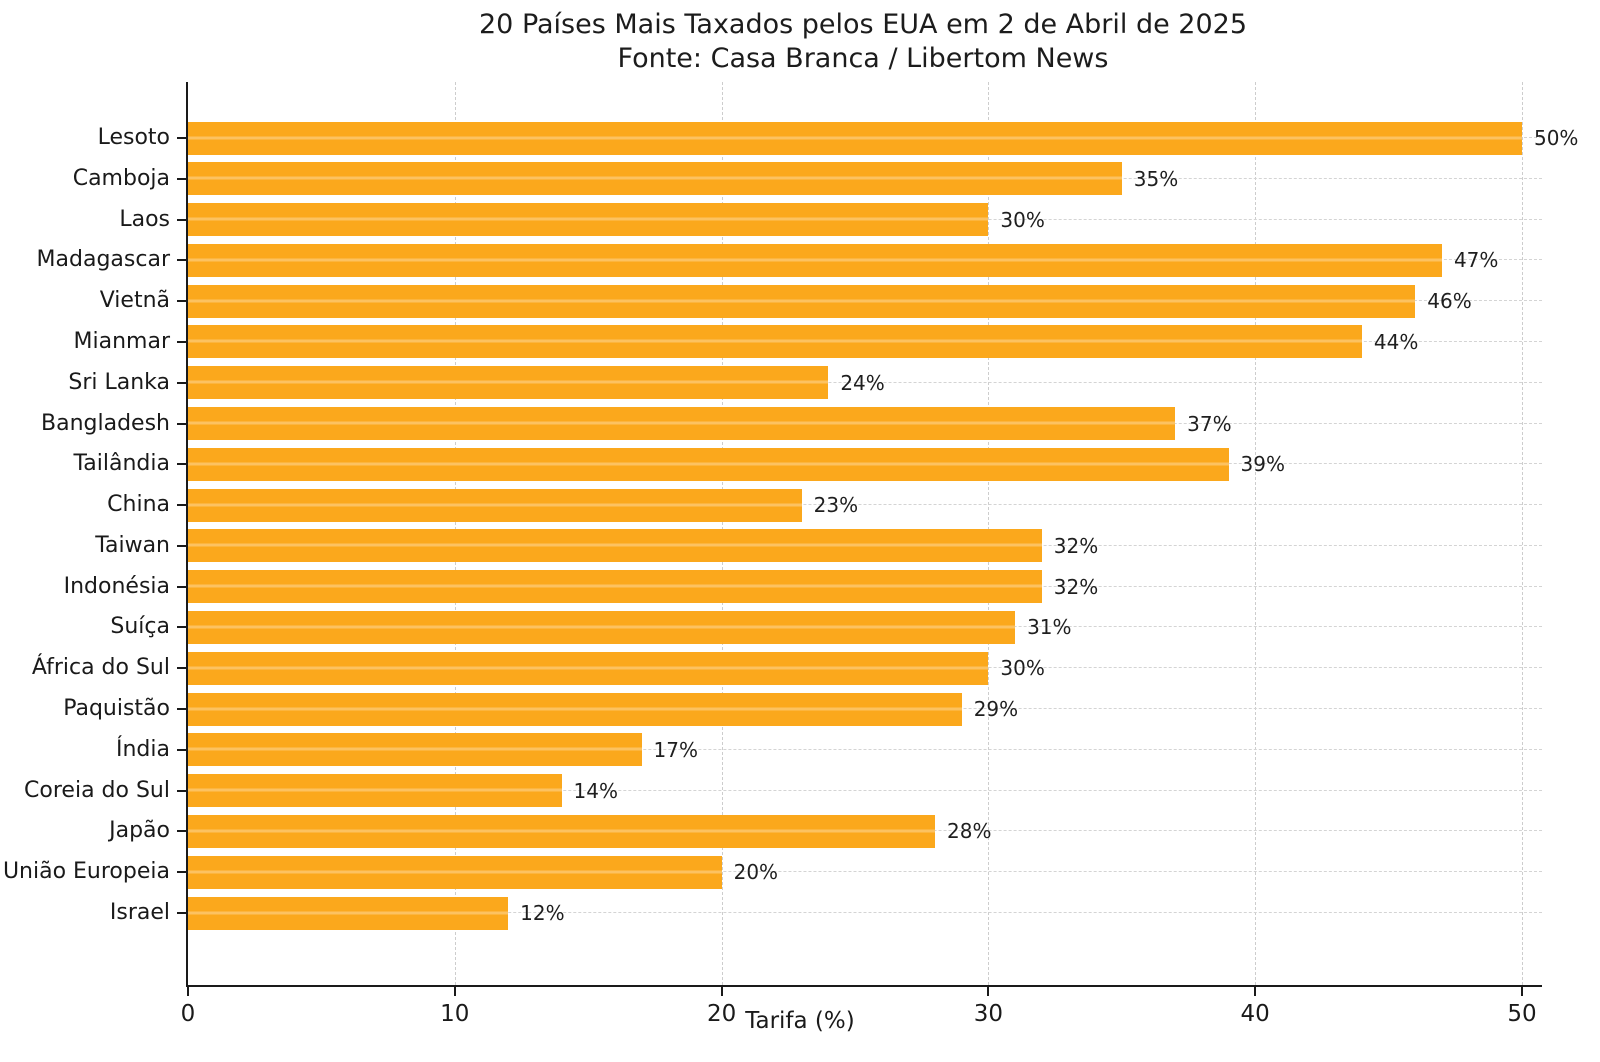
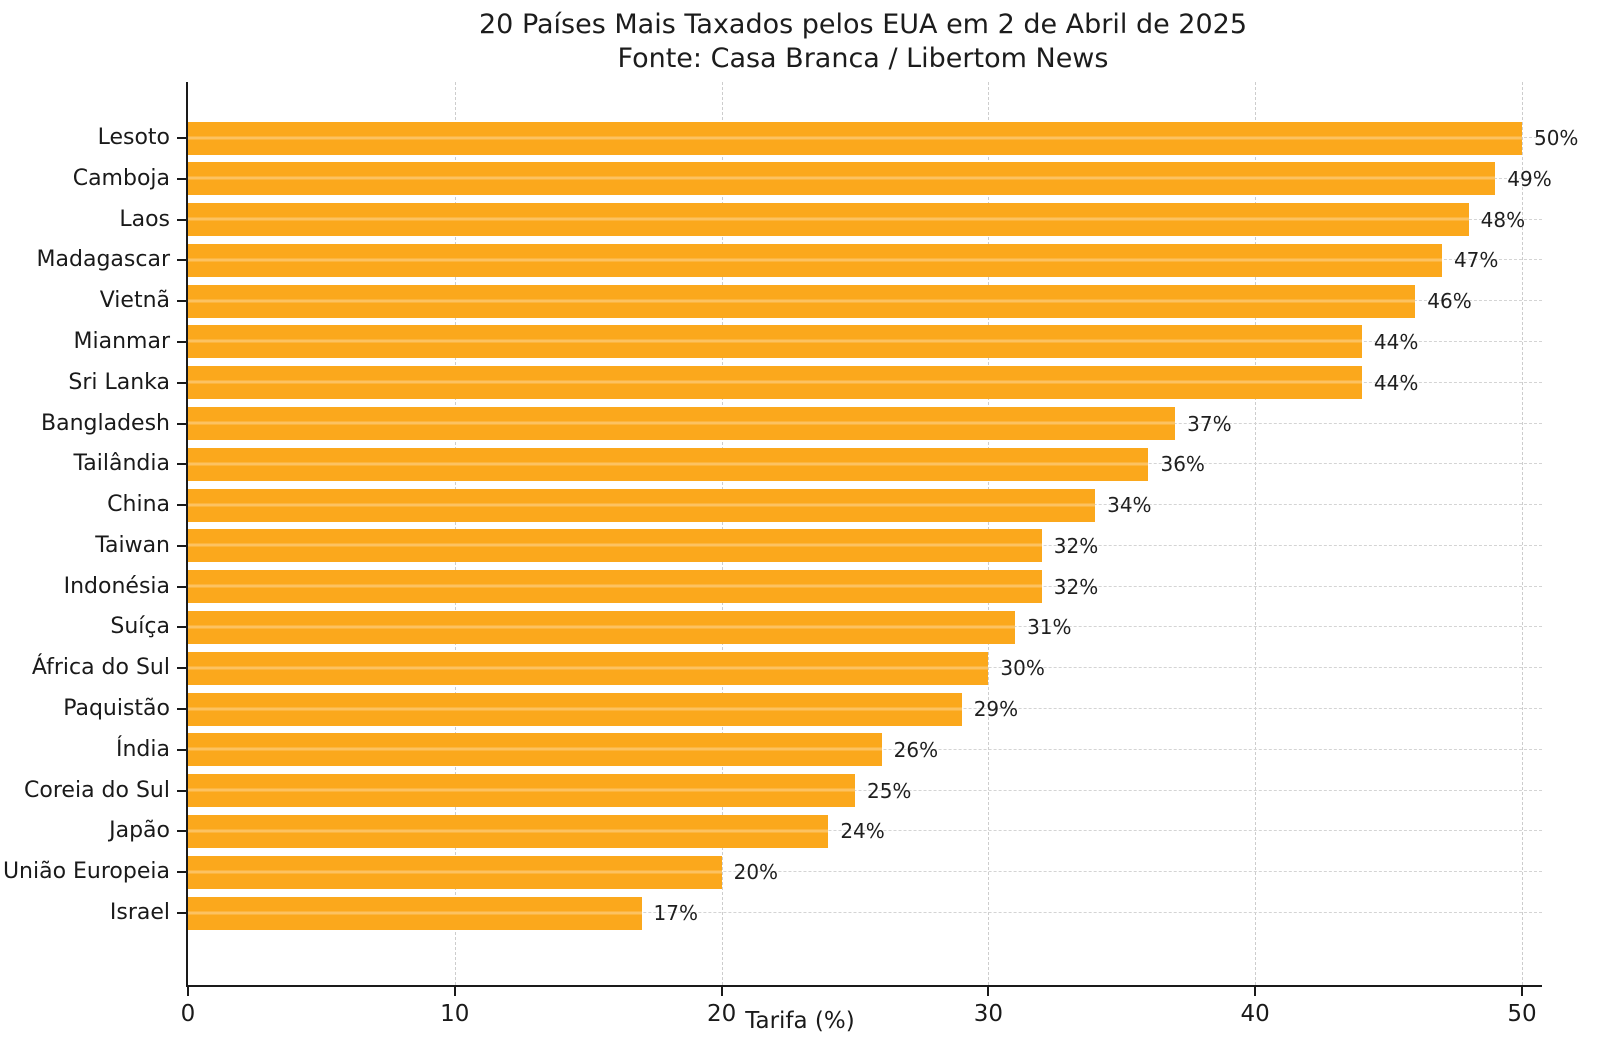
Camboja: 35% -> 49%
Laos: 30% -> 48%
Sri Lanka: 24% -> 44%
Tailândia: 39% -> 36%
China: 23% -> 34%
Índia: 17% -> 26%
Coreia do Sul: 14% -> 25%
Japão: 28% -> 24%
Israel: 12% -> 17%
